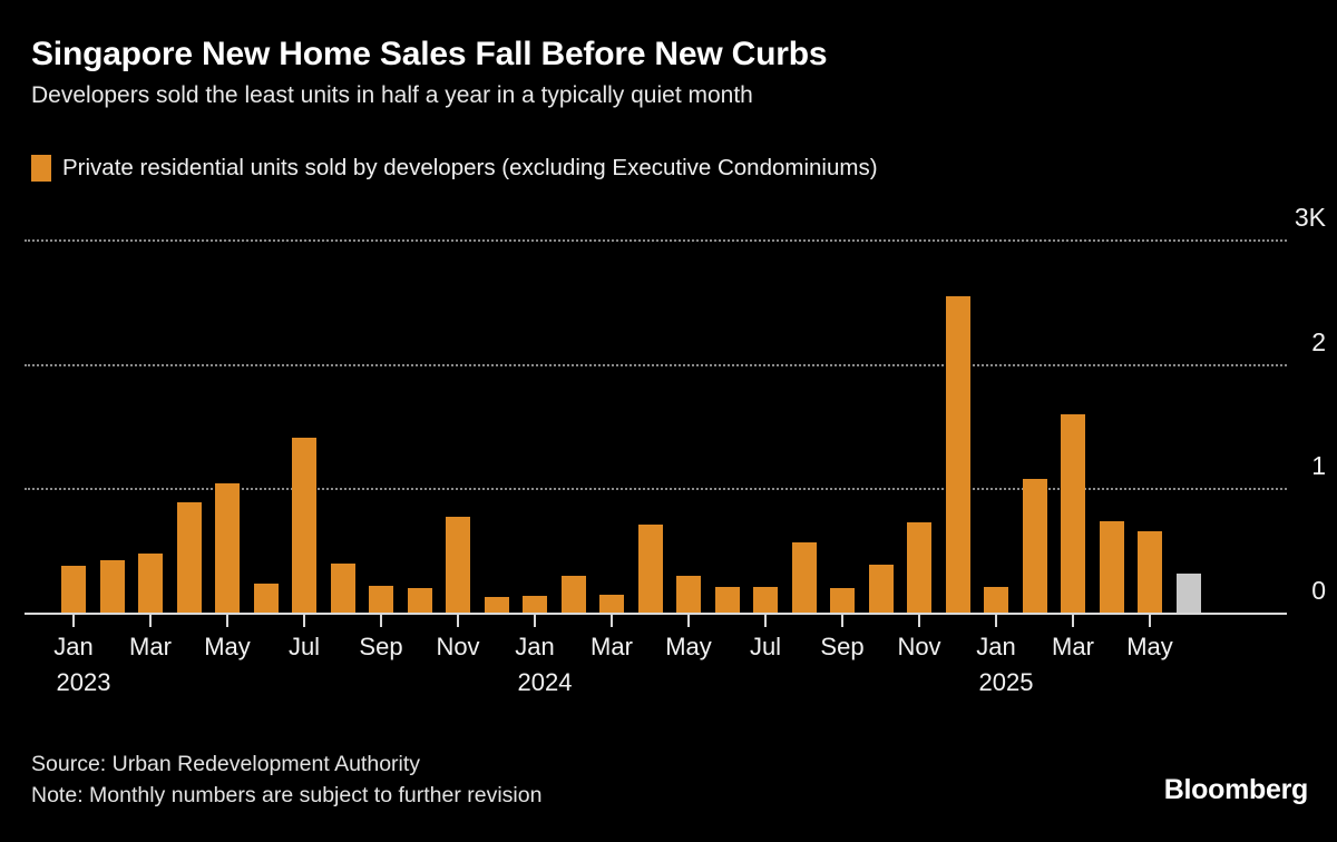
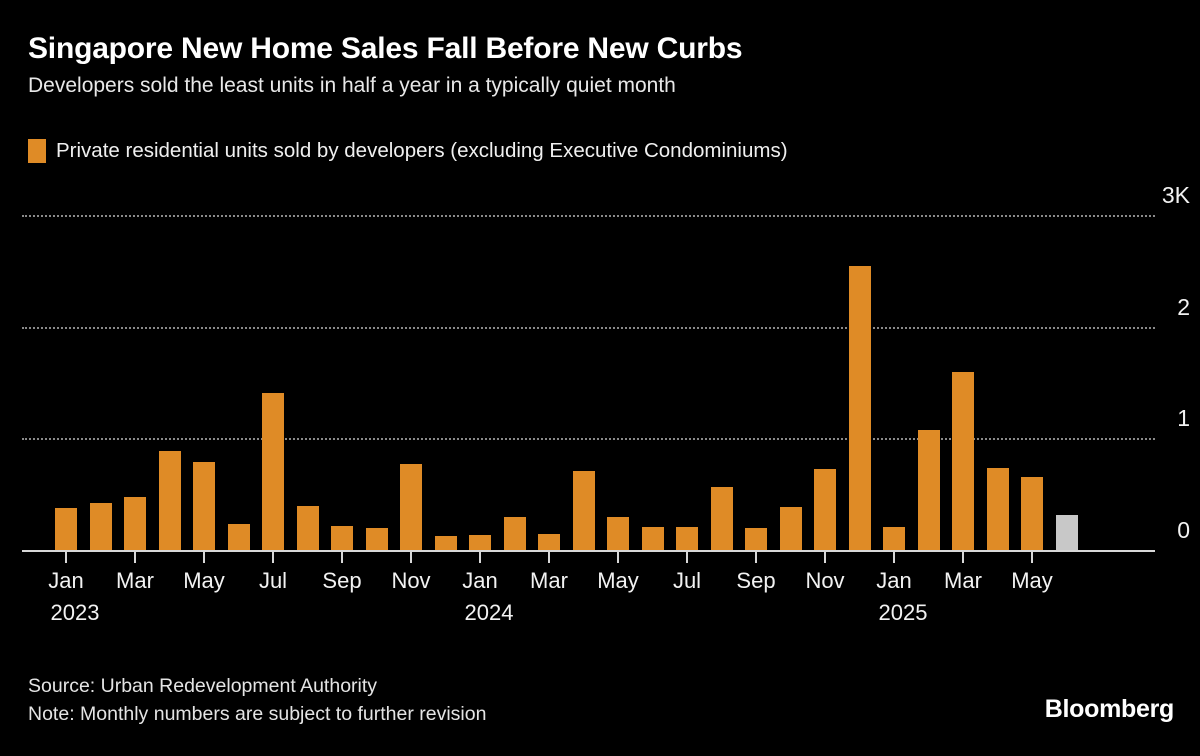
May 2023: 1.04K -> 0.79K
